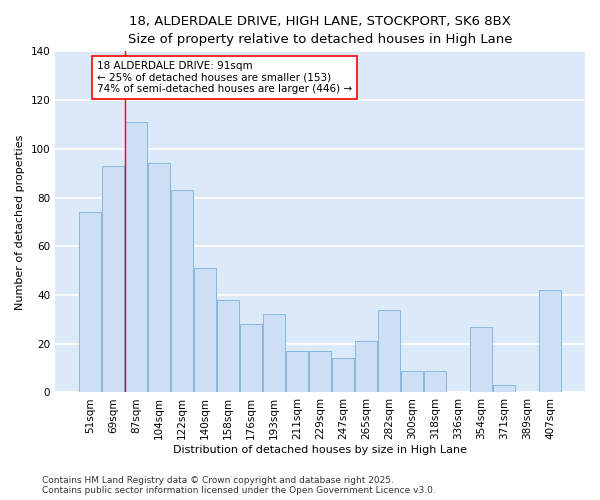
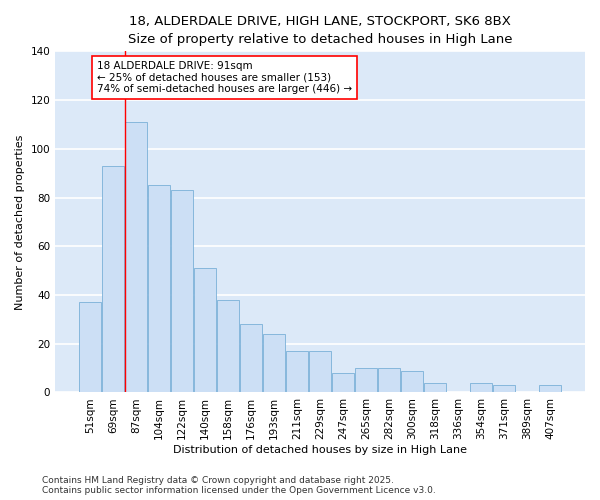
51sqm: 74 -> 37
104sqm: 94 -> 85
193sqm: 32 -> 24
247sqm: 14 -> 8
265sqm: 21 -> 10
282sqm: 34 -> 10
318sqm: 9 -> 4
354sqm: 27 -> 4
407sqm: 42 -> 3
